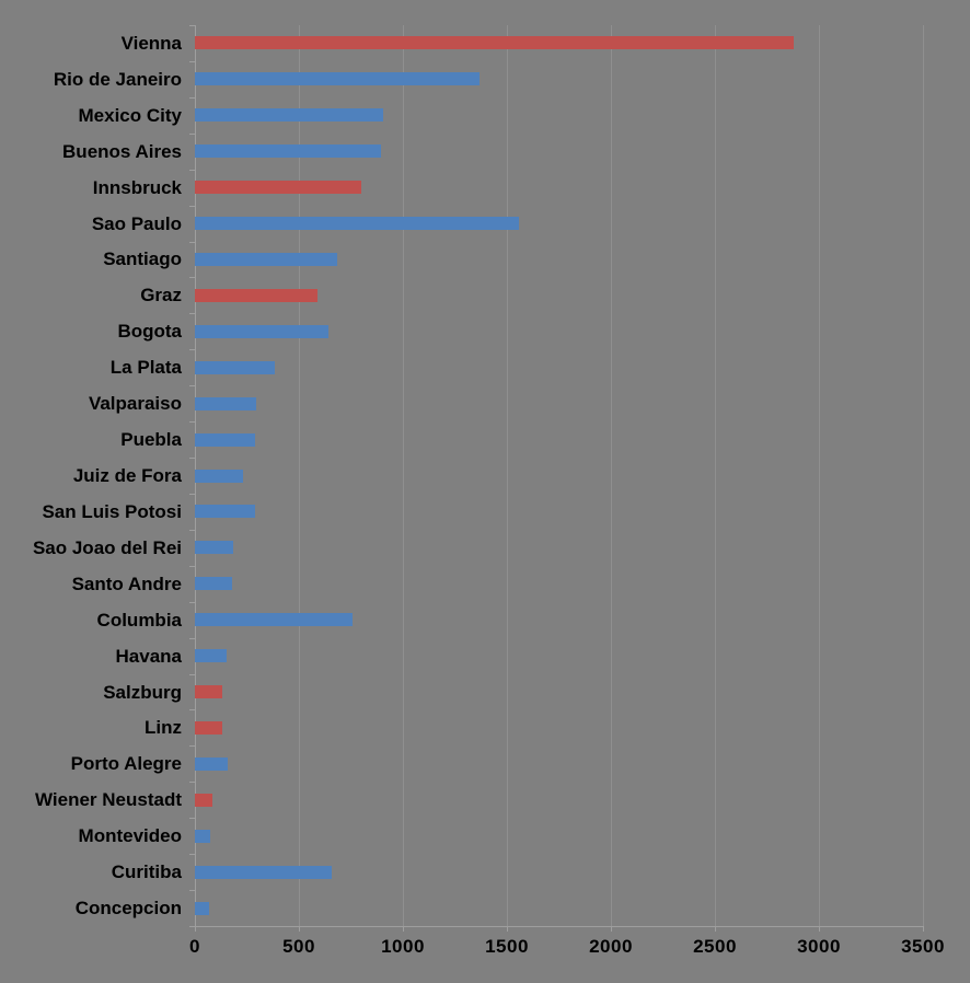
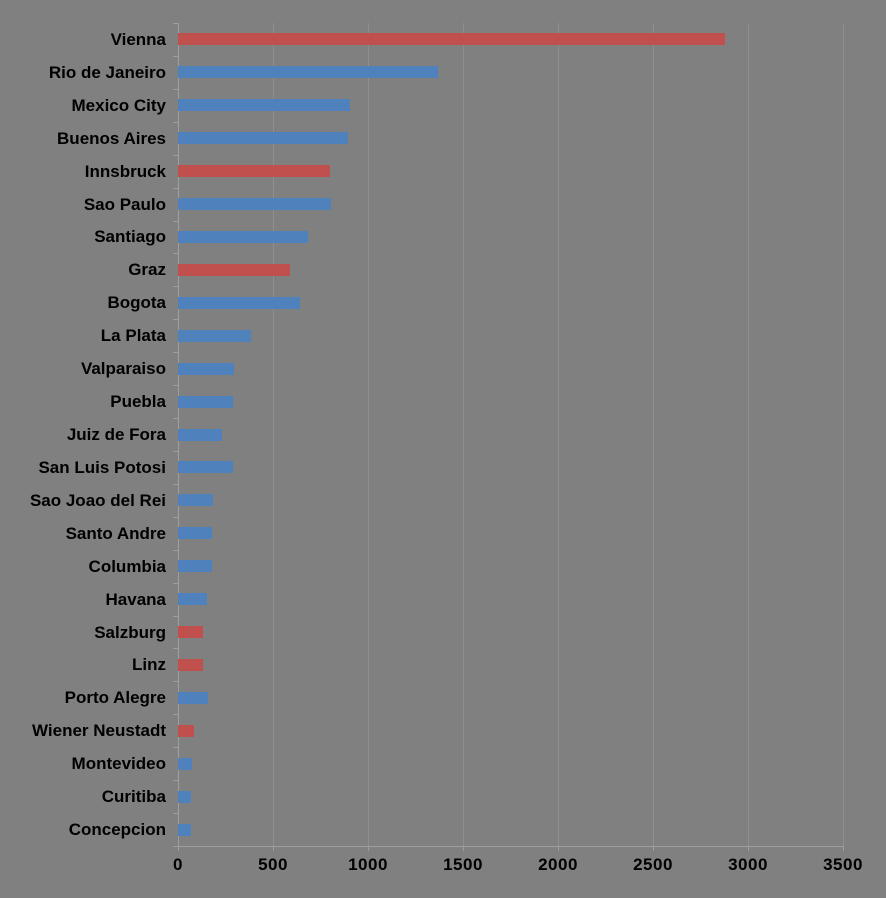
Sao Paulo: 1560 -> 800
Columbia: 760 -> 180
Curitiba: 660 -> 70
